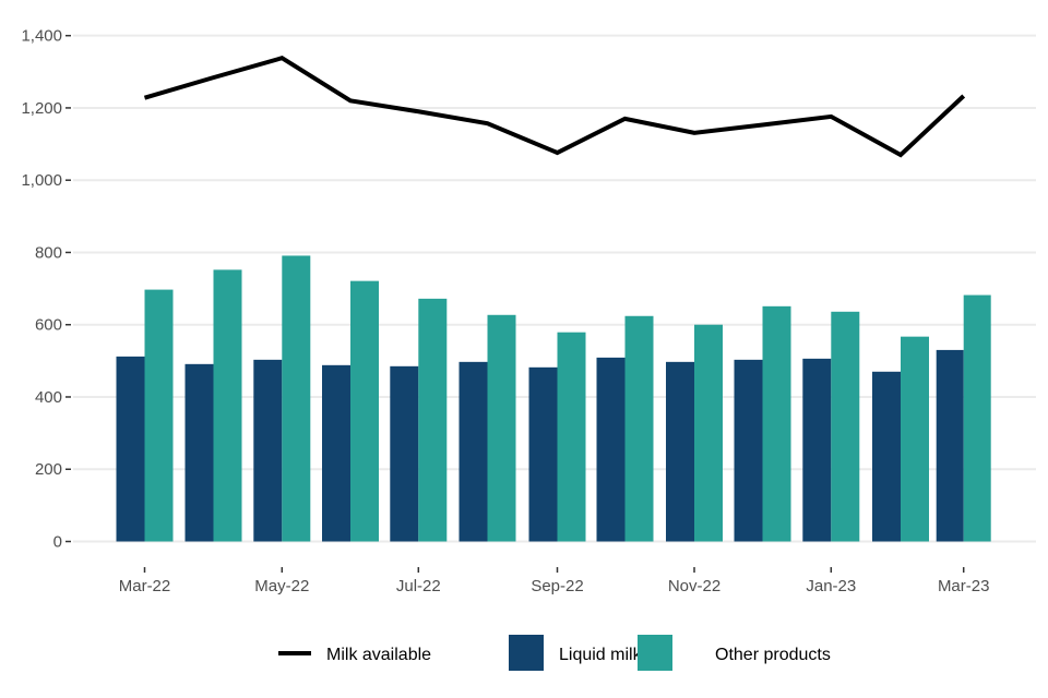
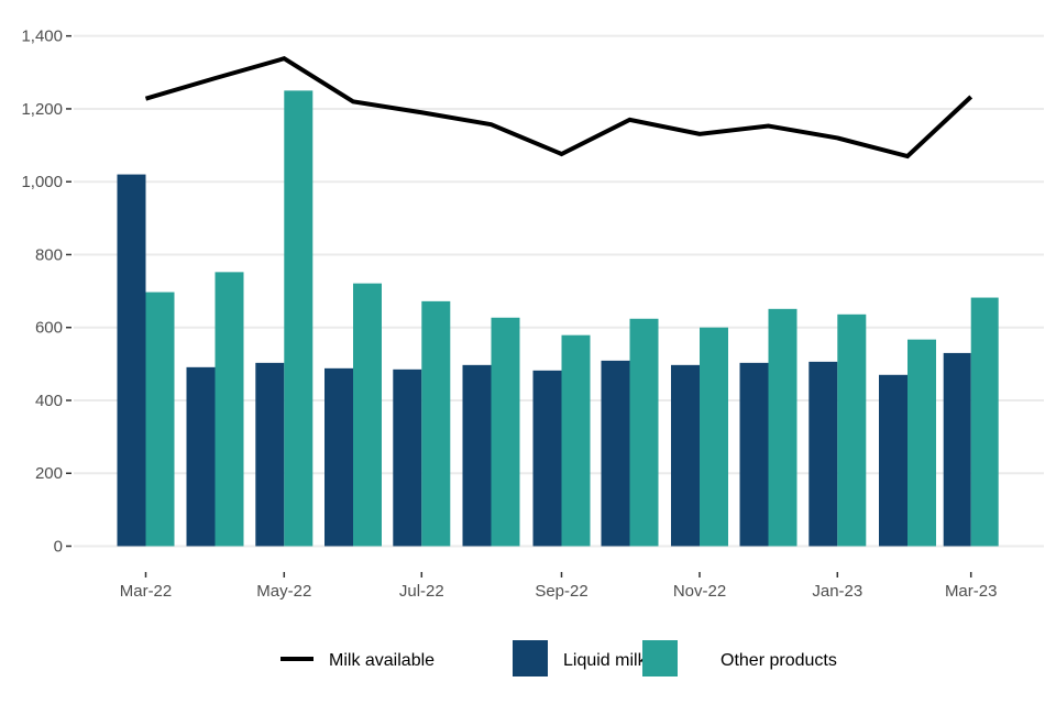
Liquid milk/Mar-22: 510 -> 1020
Other products/May-22: 790 -> 1250
Milk available/Jan-23: 1180 -> 1120
